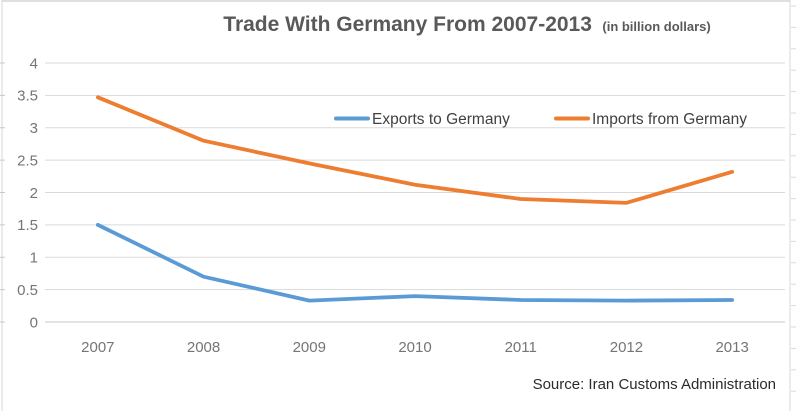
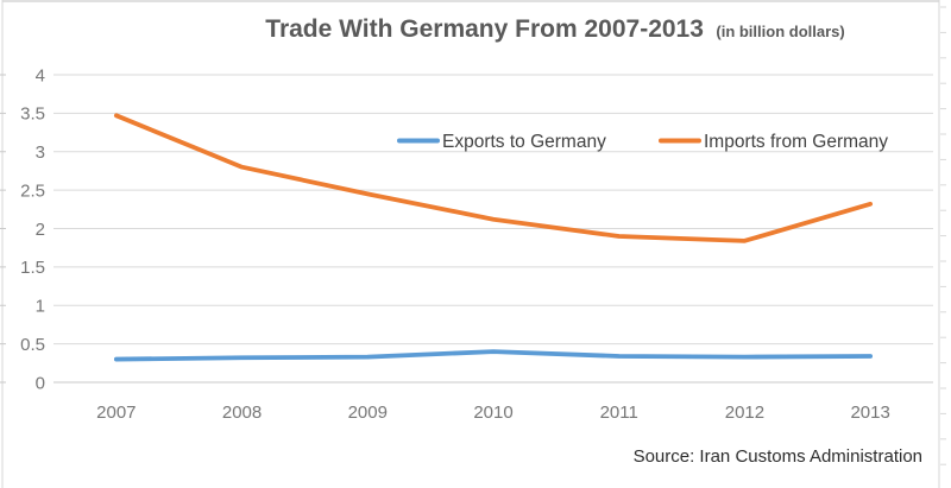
Exports to Germany/2007: 1.5 -> 0.3
Exports to Germany/2008: 0.7 -> 0.3
